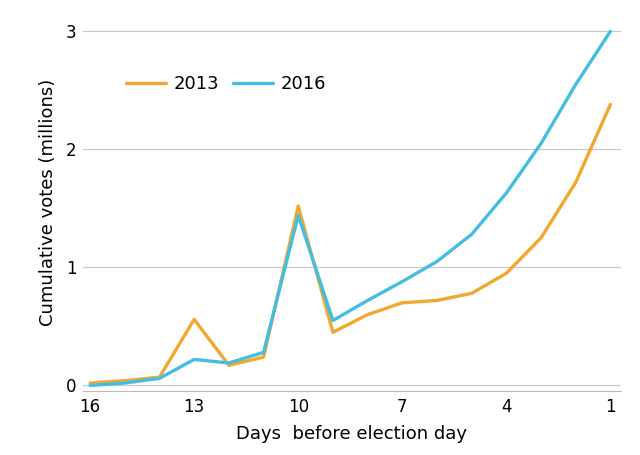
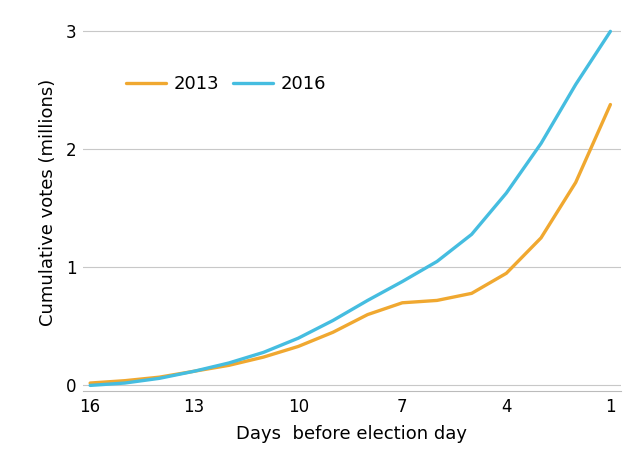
2013/13: 0.56 -> 0.12
2016/13: 0.22 -> 0.12
2013/10: 1.52 -> 0.33
2016/10: 1.44 -> 0.40
